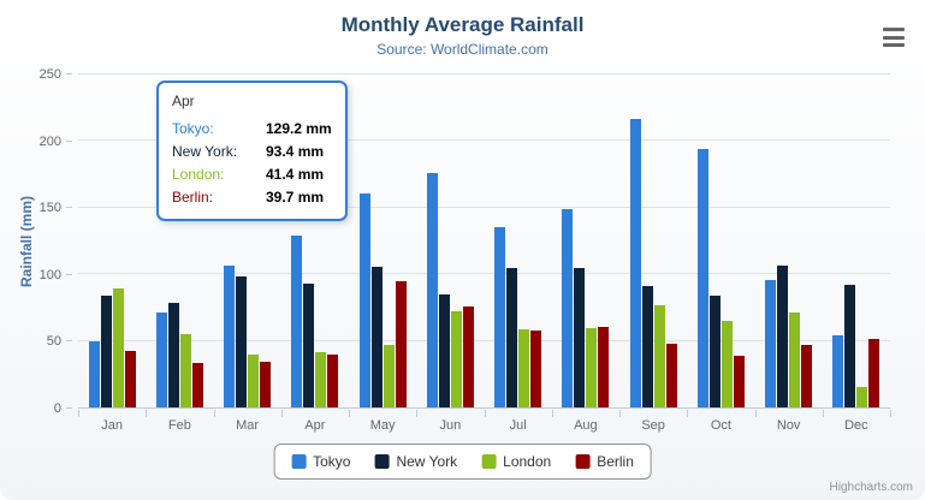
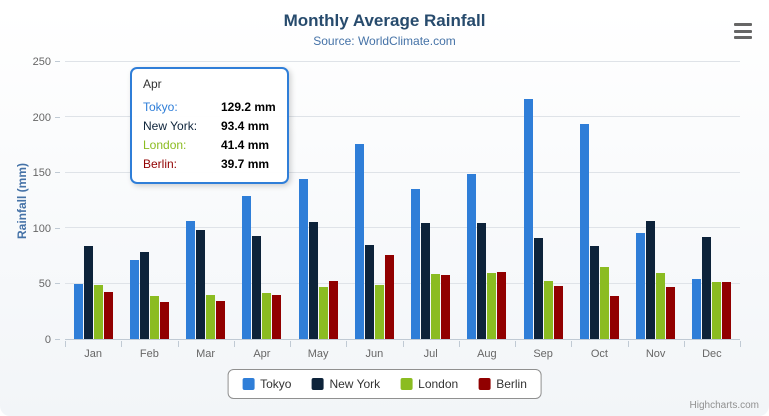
London/Jan: 89 -> 49
London/Feb: 55 -> 39
Tokyo/May: 161 -> 144
Berlin/May: 95 -> 53
London/Jun: 72 -> 48
London/Sep: 77 -> 52
London/Nov: 71 -> 59
London/Dec: 15 -> 51
